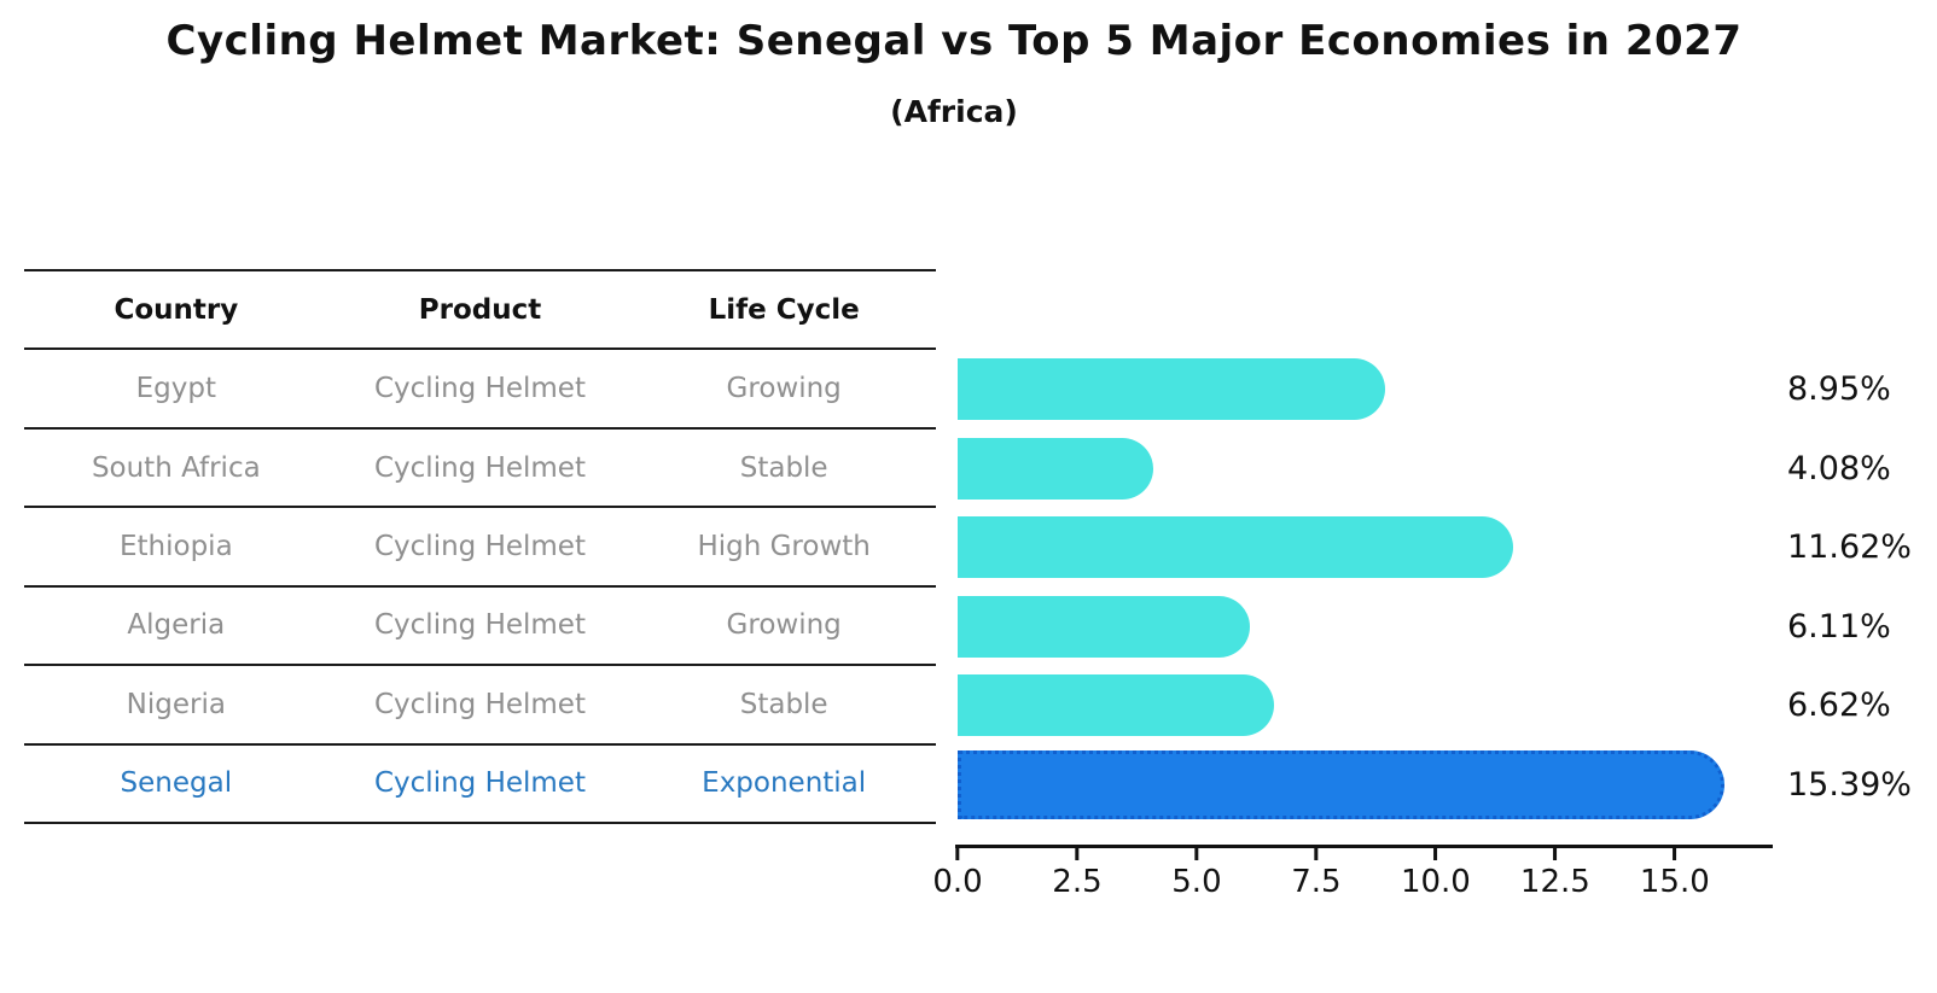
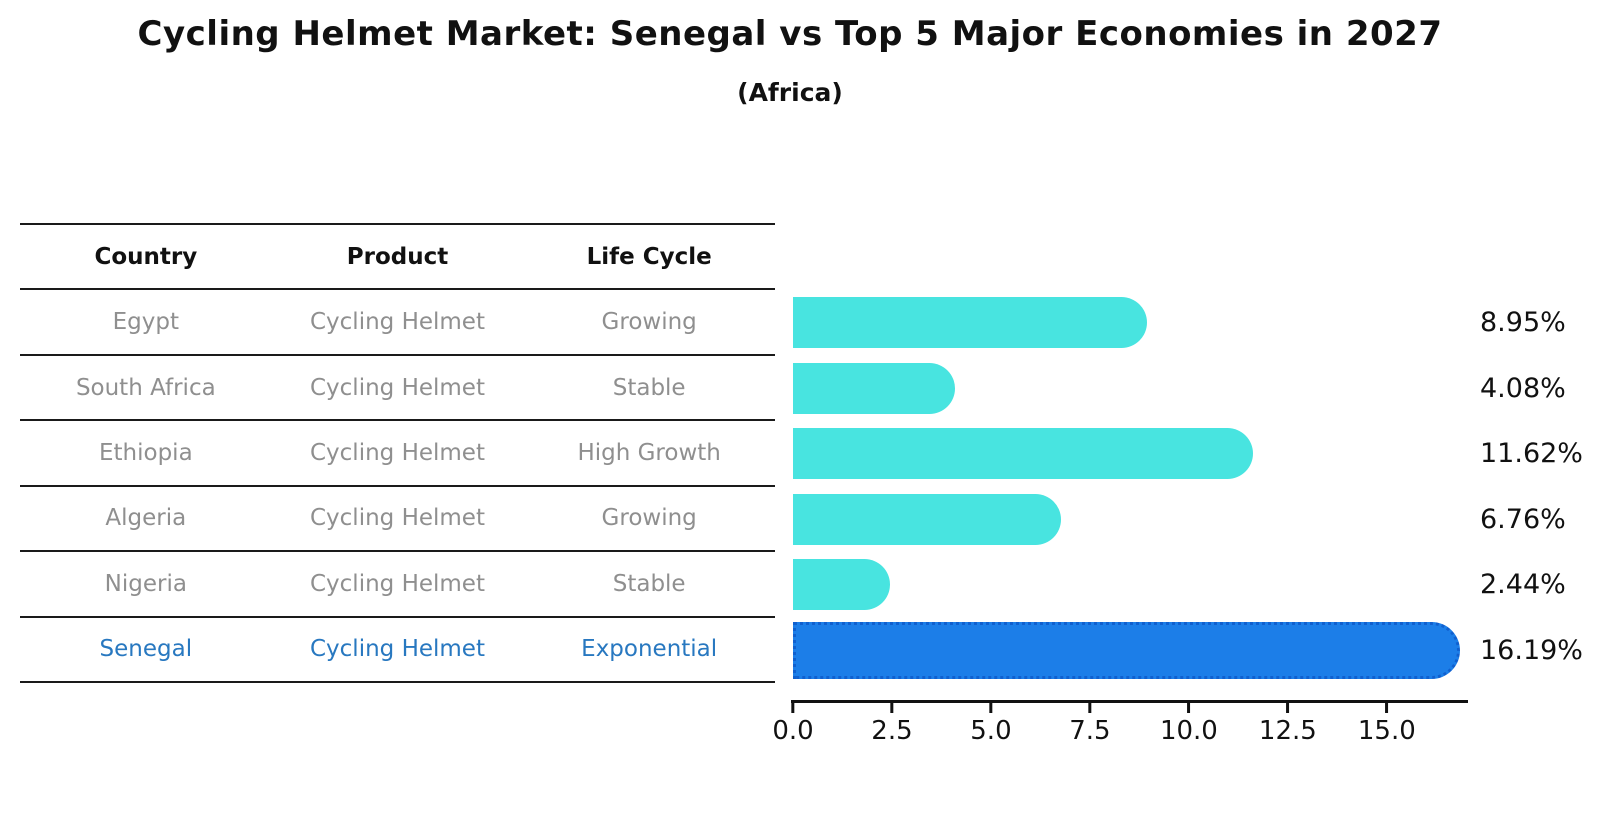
Algeria: 6.11% -> 6.76%
Nigeria: 6.62% -> 2.44%
Senegal: 15.39% -> 16.19%
